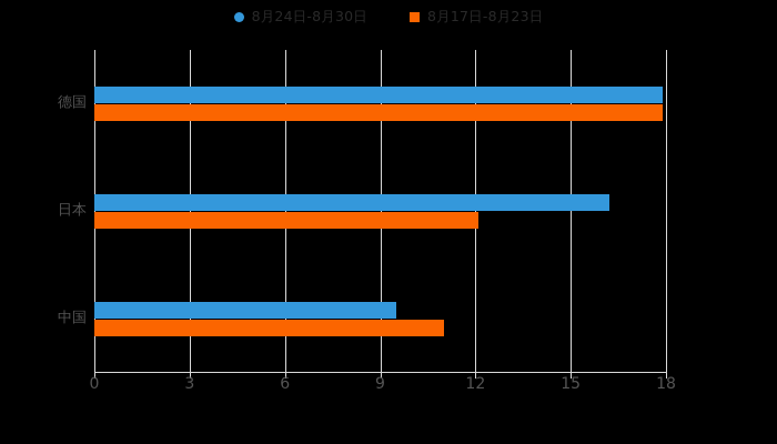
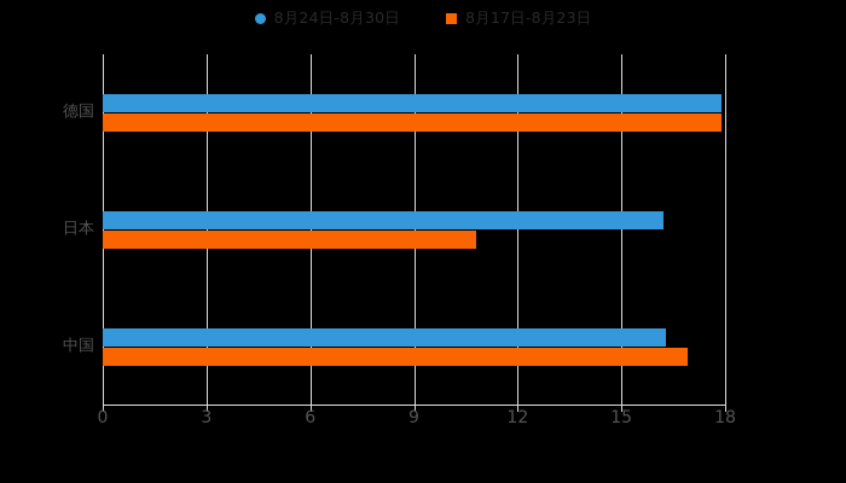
8月24日-8月30日/中国: 9.5 -> 16.3
8月17日-8月23日/中国: 11.0 -> 16.9
8月17日-8月23日/日本: 12.1 -> 10.8
